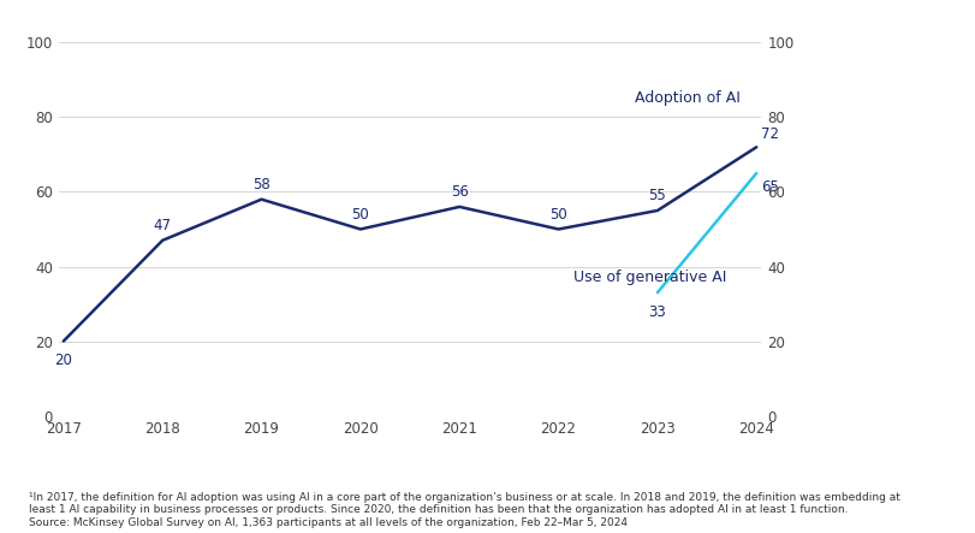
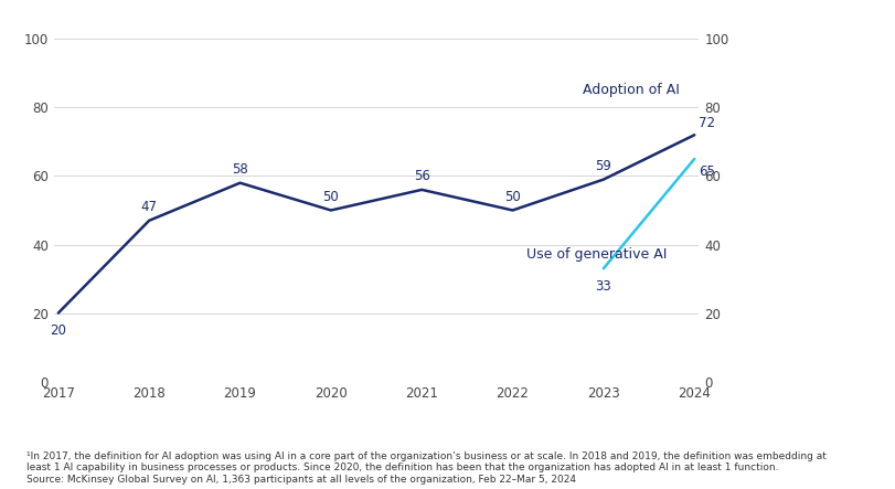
2023: 55 -> 59
